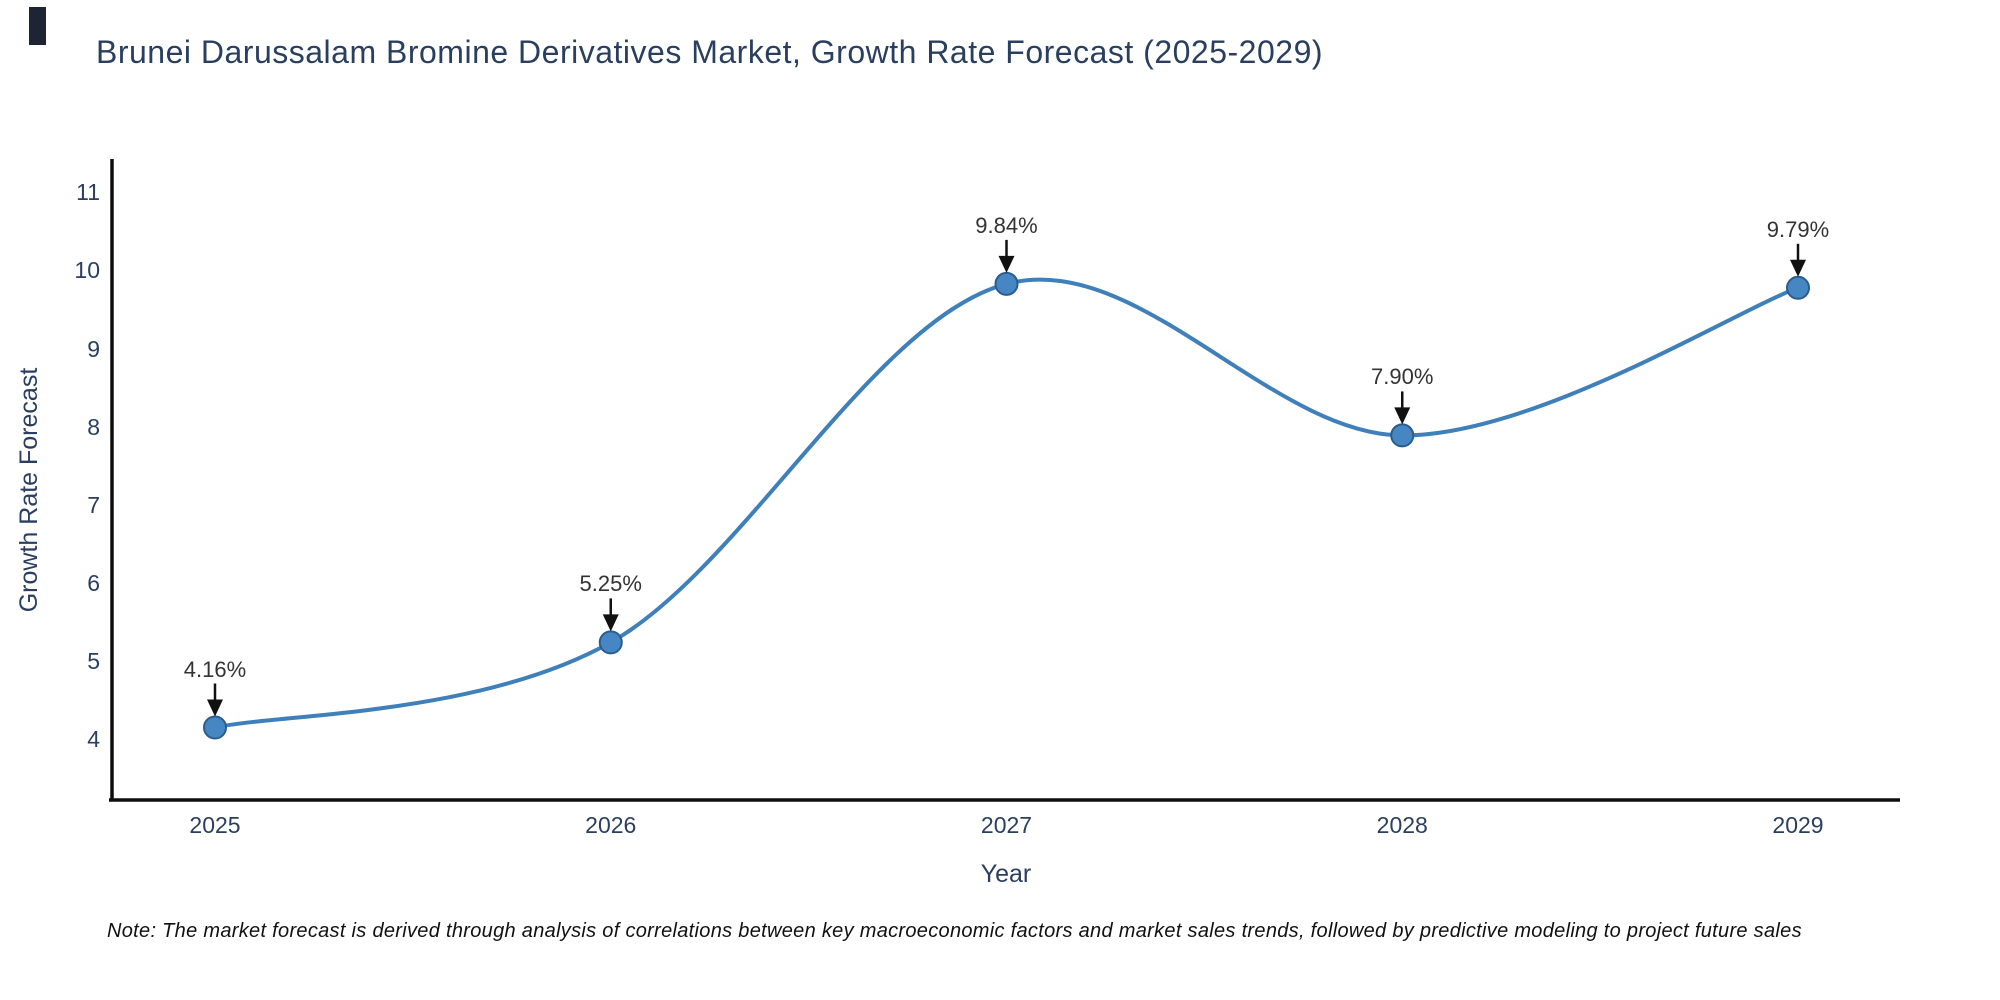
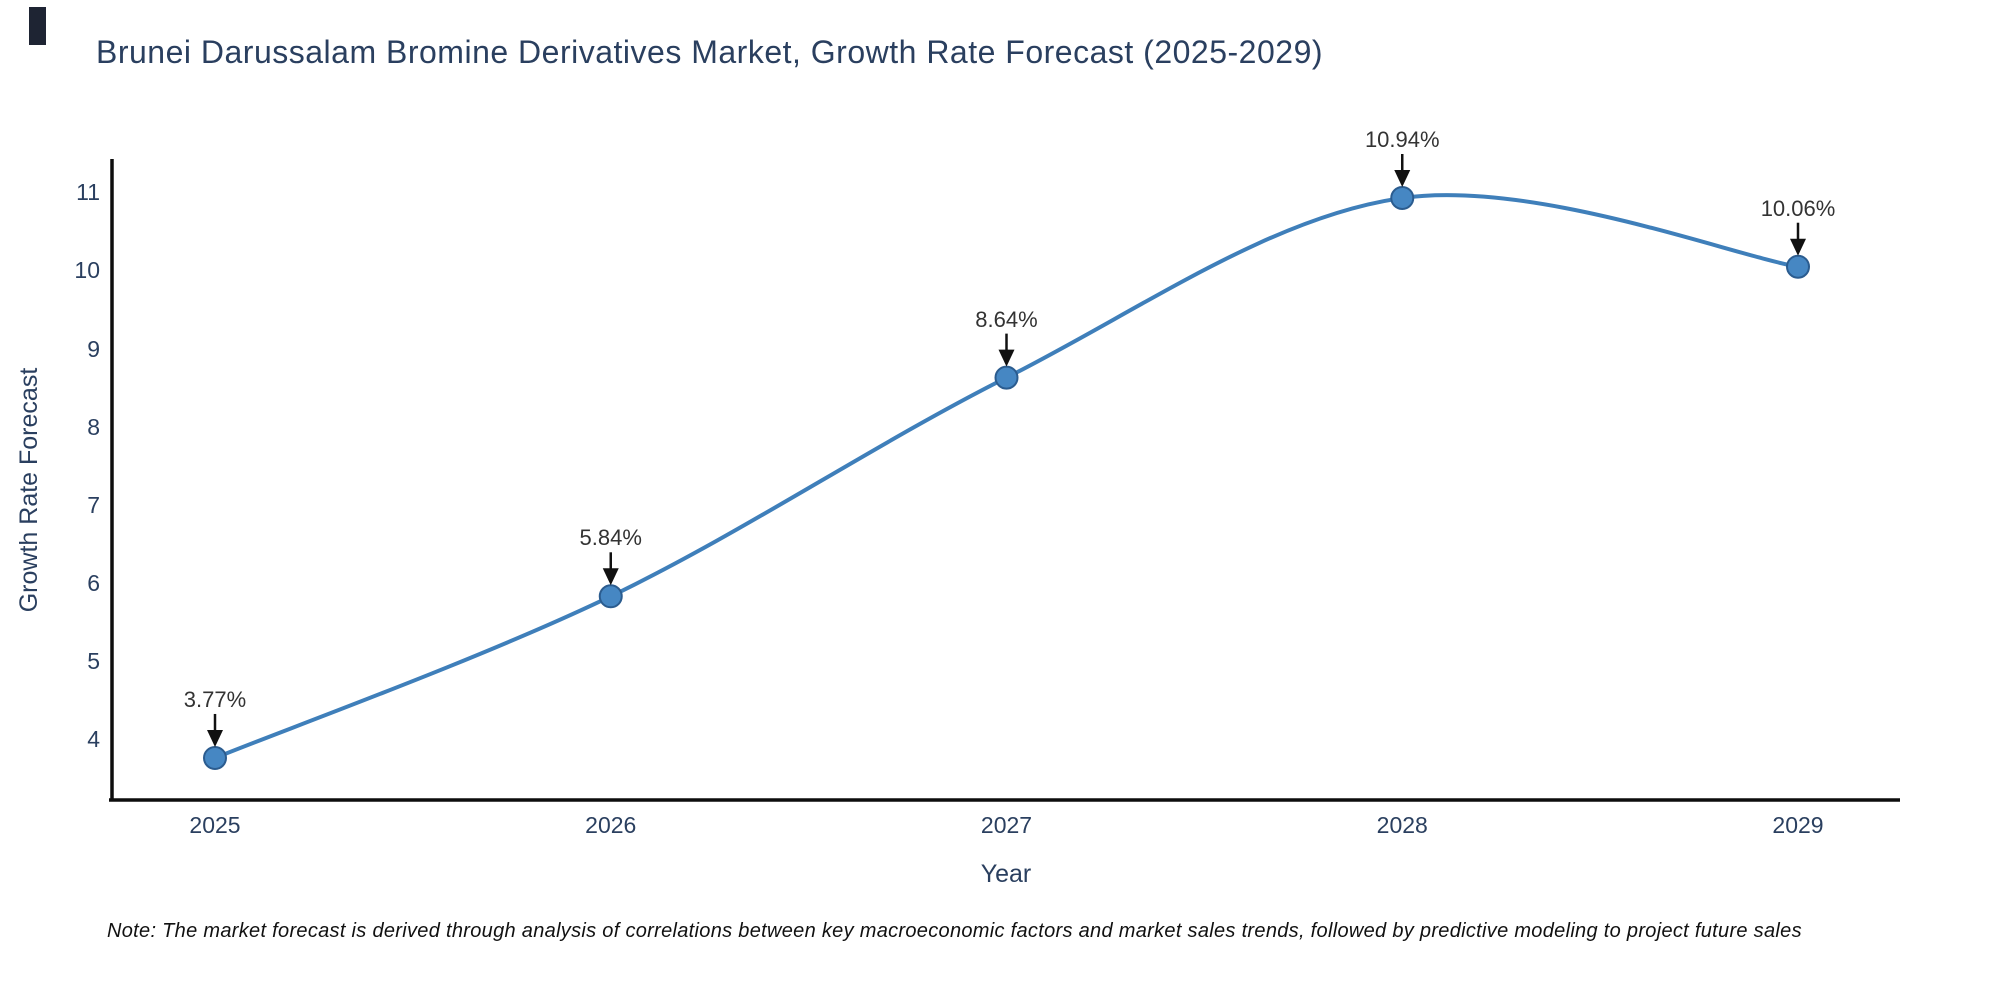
2025: 4.16% -> 3.77%
2026: 5.25% -> 5.84%
2027: 9.84% -> 8.64%
2028: 7.90% -> 10.94%
2029: 9.79% -> 10.06%
